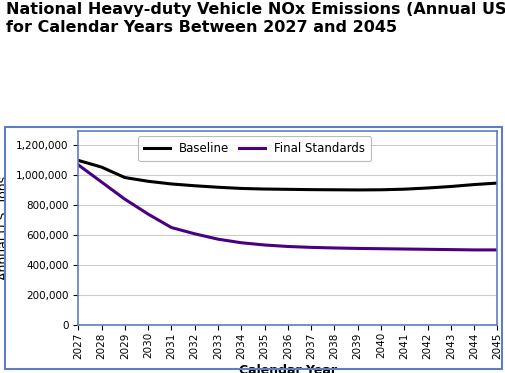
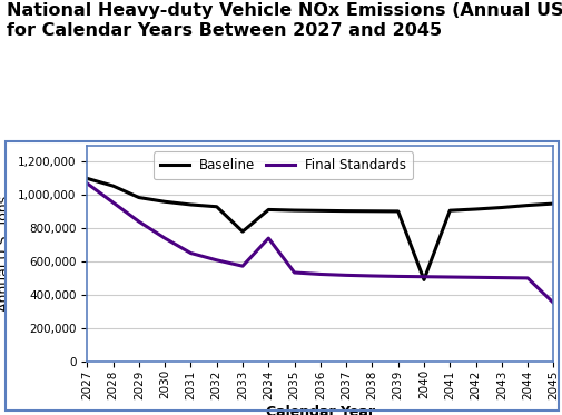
Baseline/2033: 920,000 -> 780,000
Final Standards/2034: 550,000 -> 740,000
Baseline/2040: 900,000 -> 490,000
Final Standards/2045: 500,000 -> 350,000
